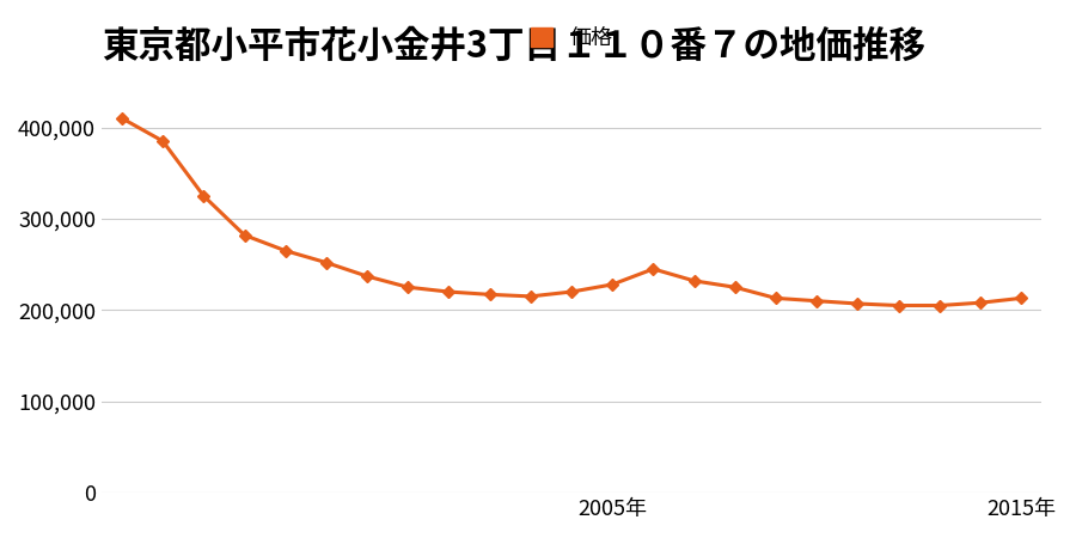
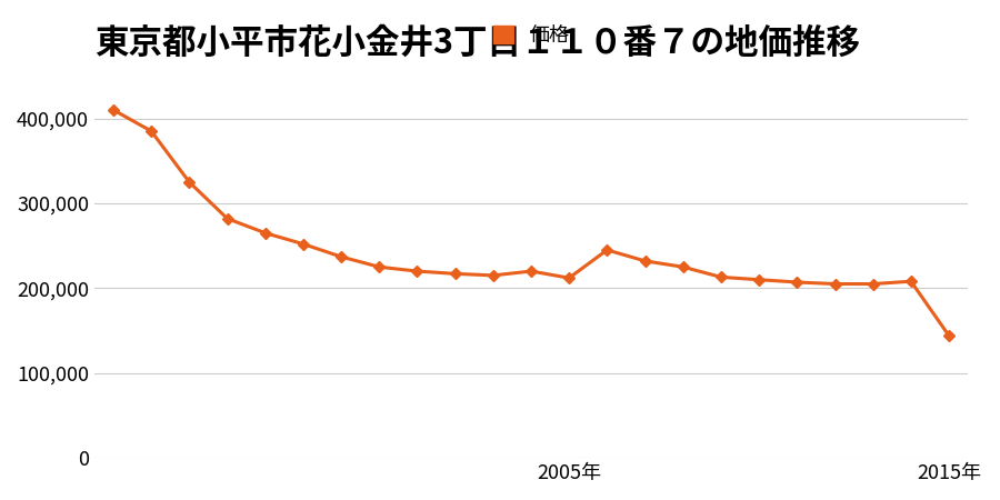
2005年: 228,000 -> 212,000
2015年: 213,000 -> 144,000
